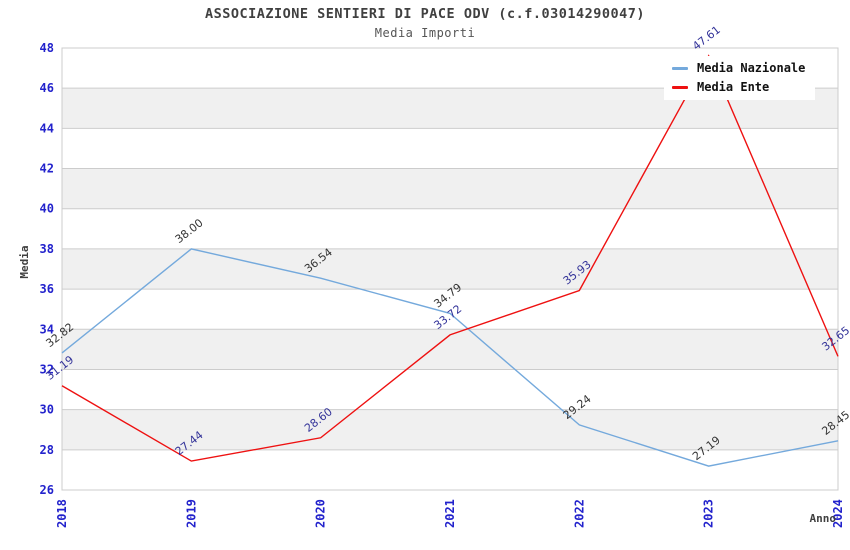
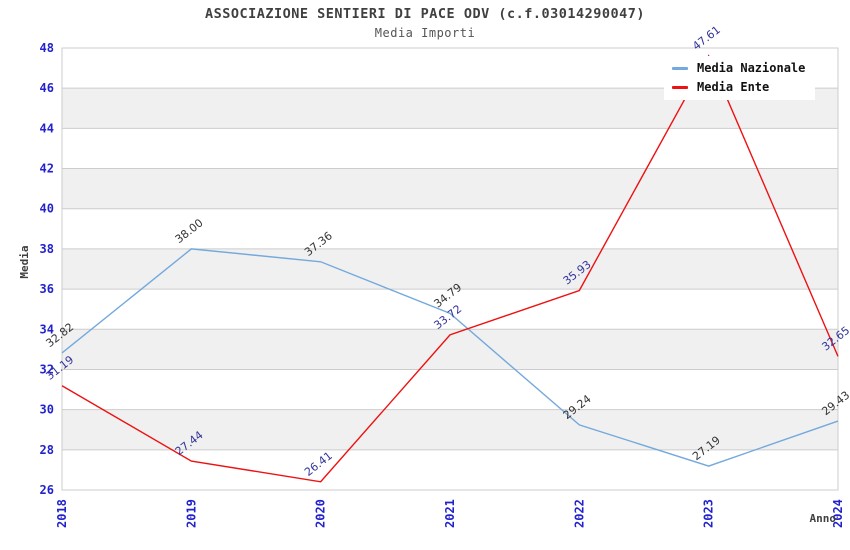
Media Nazionale/2020: 36.54 -> 37.36
Media Ente/2020: 28.60 -> 26.41
Media Nazionale/2024: 28.45 -> 29.43
